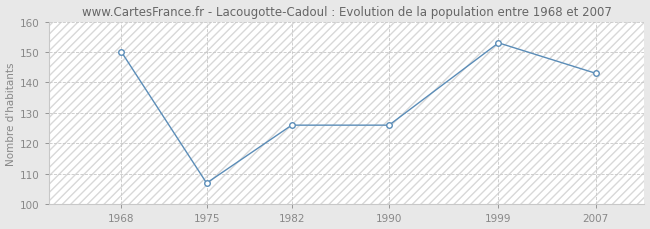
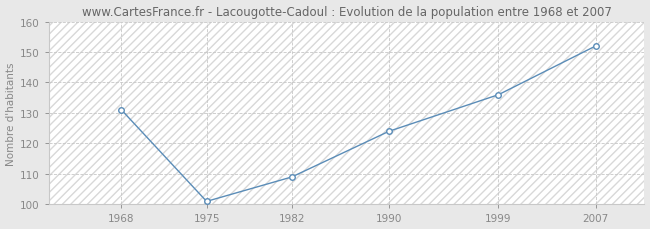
1968: 150 -> 131
1975: 107 -> 101
1982: 126 -> 109
1990: 126 -> 124
1999: 153 -> 136
2007: 143 -> 152
